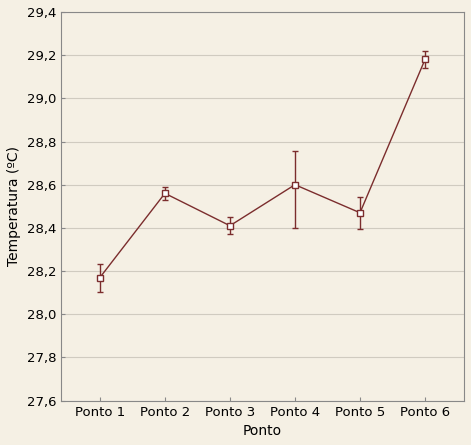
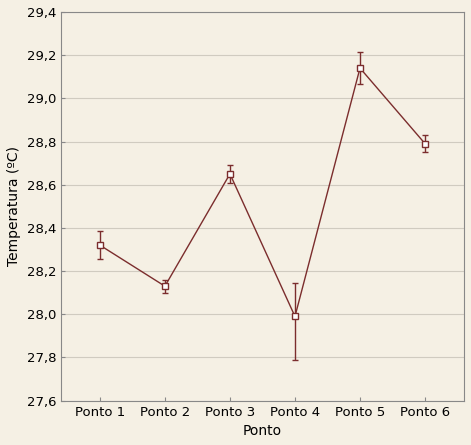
Ponto 1: 28,17 -> 28,32
Ponto 2: 28,56 -> 28,13
Ponto 3: 28,41 -> 28,65
Ponto 4: 28,60 -> 27,99
Ponto 5: 28,47 -> 29,14
Ponto 6: 29,18 -> 28,79
